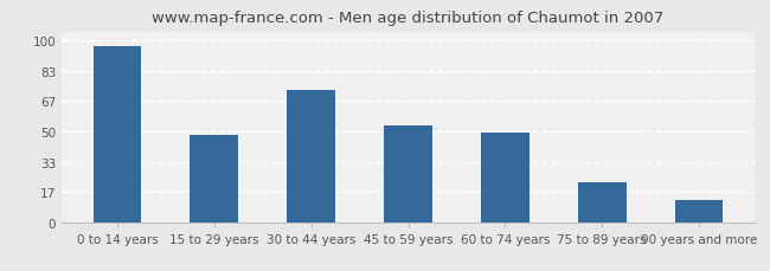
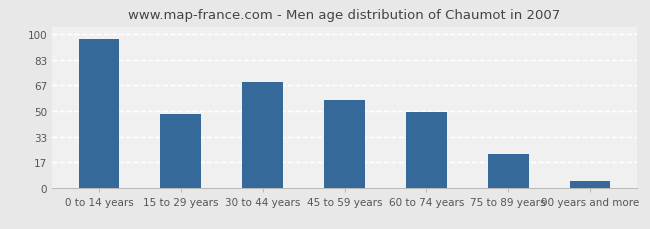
30 to 44 years: 73 -> 69
45 to 59 years: 53 -> 57
90 years and more: 12 -> 4
